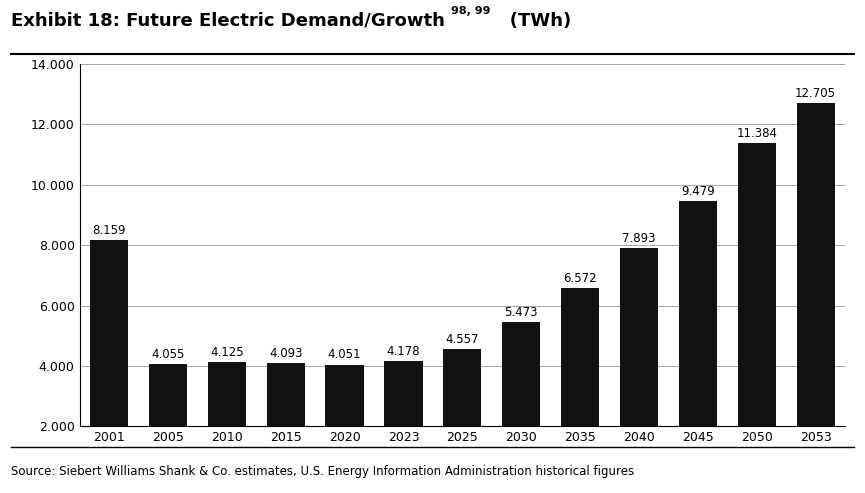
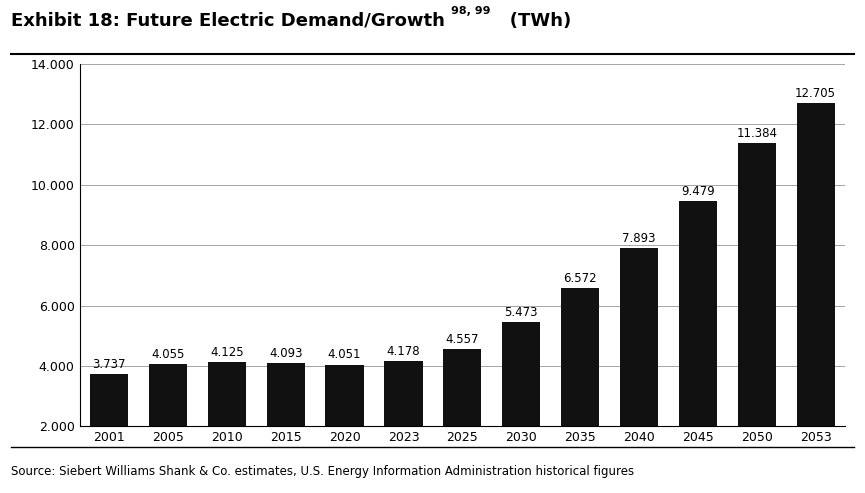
2001: 8.159 -> 3.737
